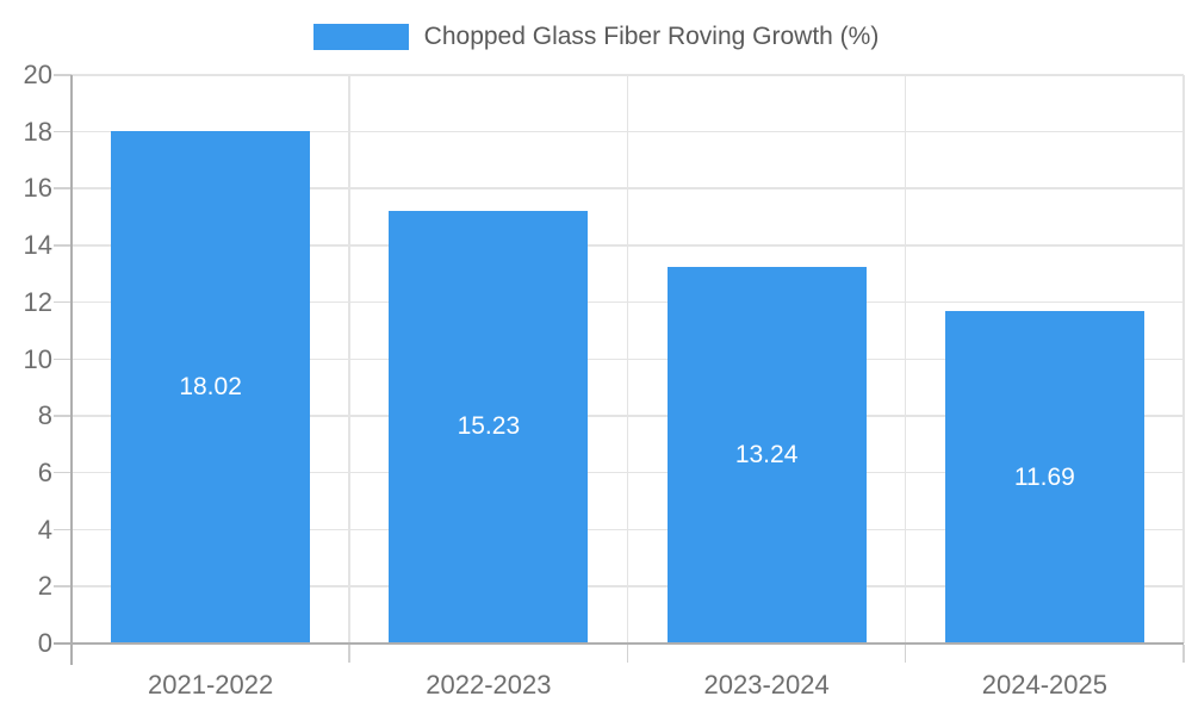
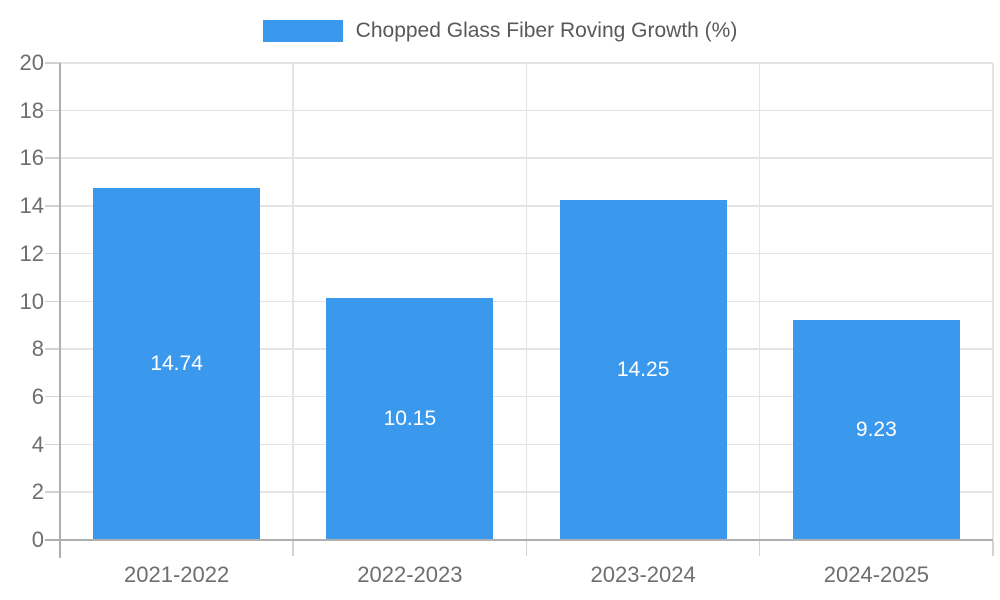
2021-2022: 18.02 -> 14.74
2022-2023: 15.23 -> 10.15
2023-2024: 13.24 -> 14.25
2024-2025: 11.69 -> 9.23
